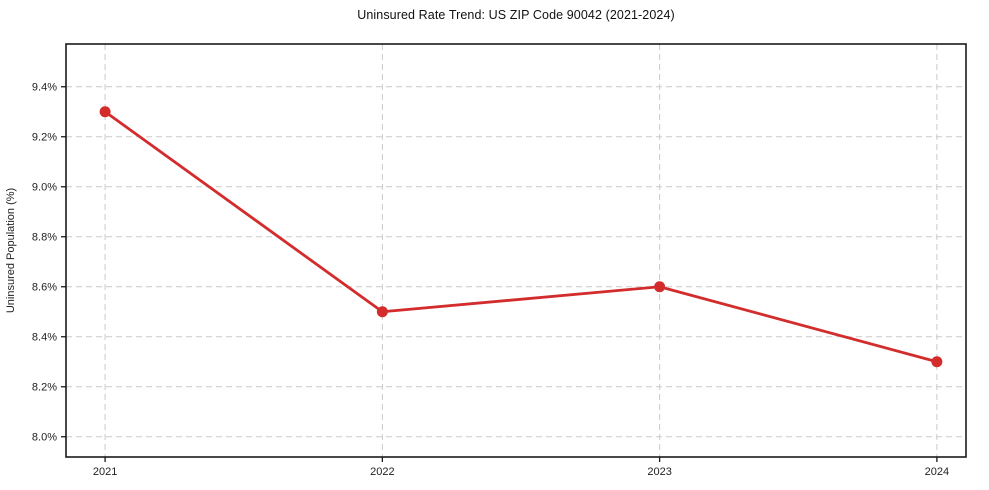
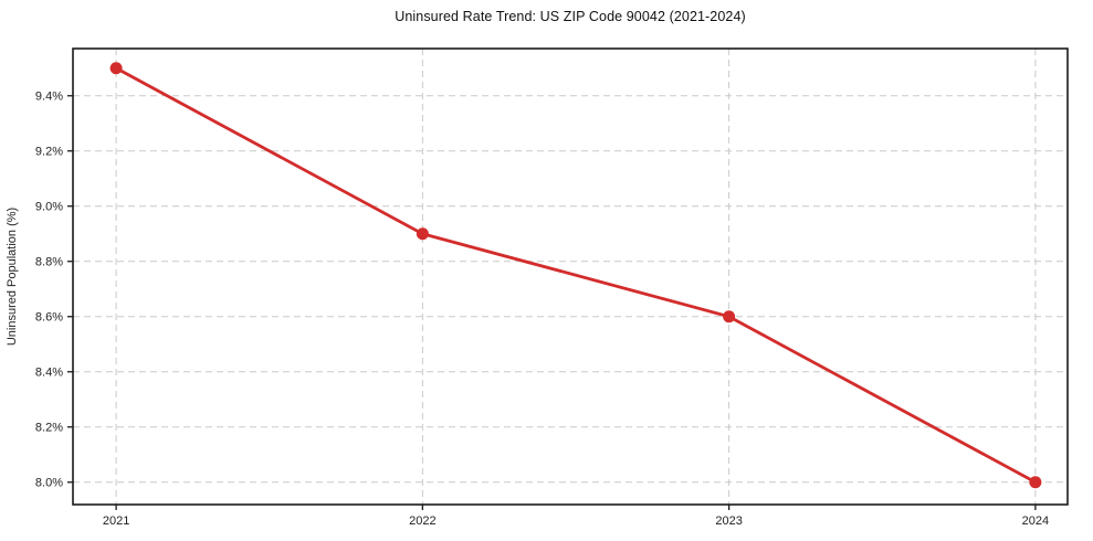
2021: 9.3% -> 9.5%
2022: 8.5% -> 8.9%
2024: 8.3% -> 8.0%
